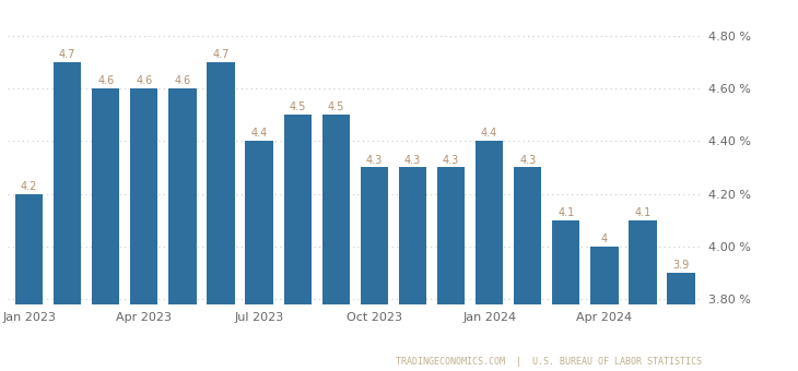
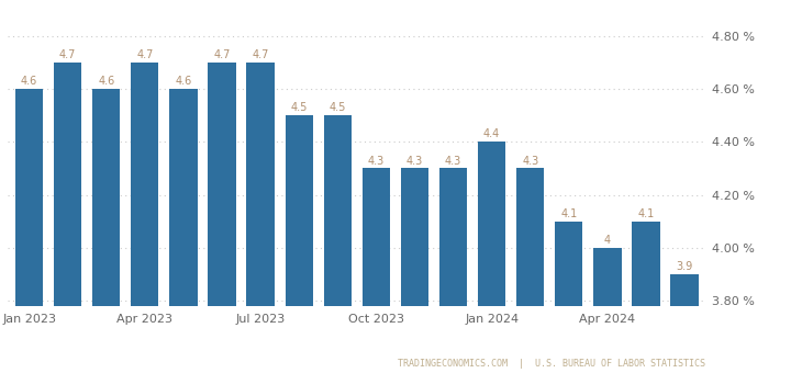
Jan 2023: 4.2 -> 4.6
Apr 2023: 4.6 -> 4.7
Jul 2023: 4.4 -> 4.7
